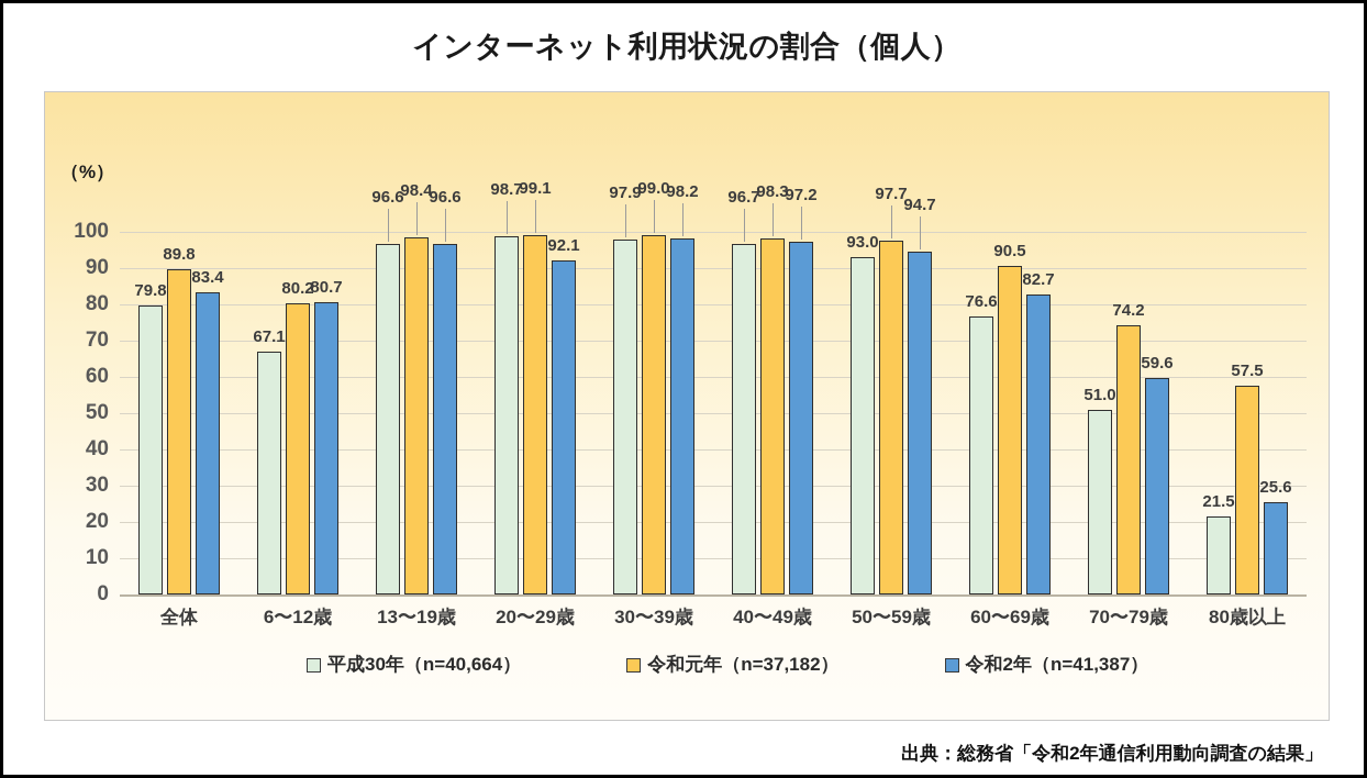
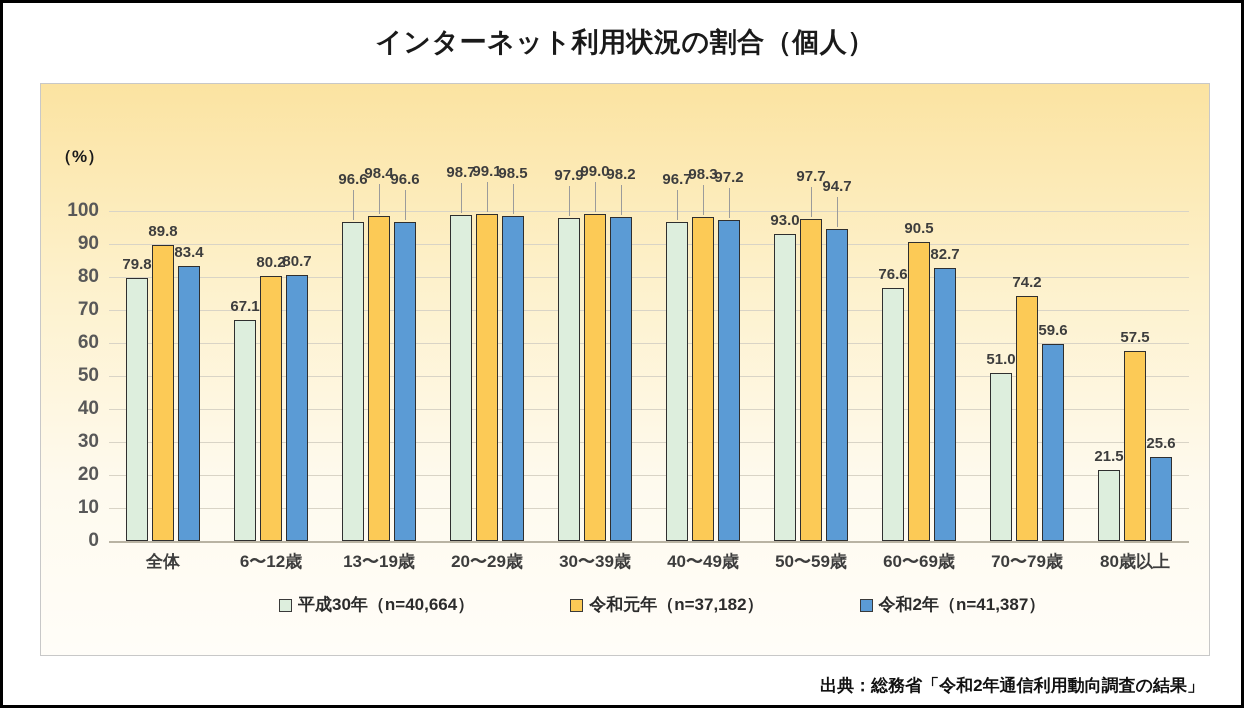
令和2年（n=41,387）/20〜29歳: 92.1 -> 98.5
